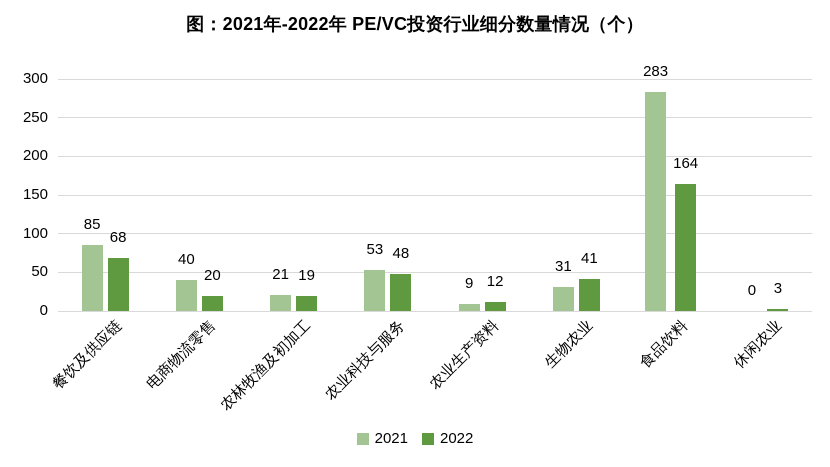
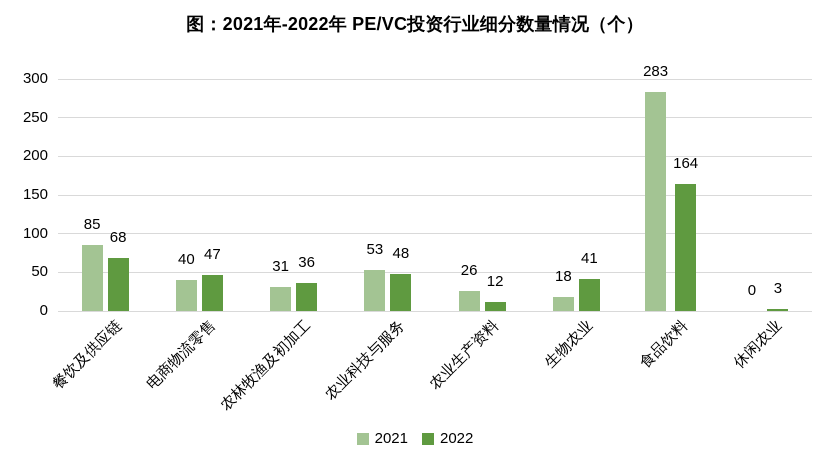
2022/电商物流零售: 20 -> 47
2021/农林牧渔及初加工: 21 -> 31
2022/农林牧渔及初加工: 19 -> 36
2021/农业生产资料: 9 -> 26
2021/生物农业: 31 -> 18
